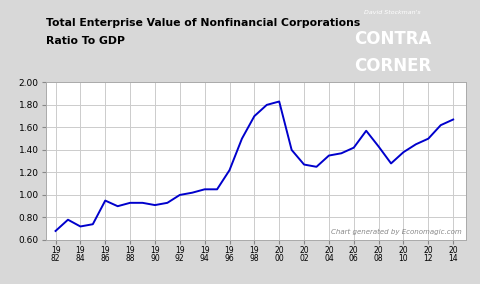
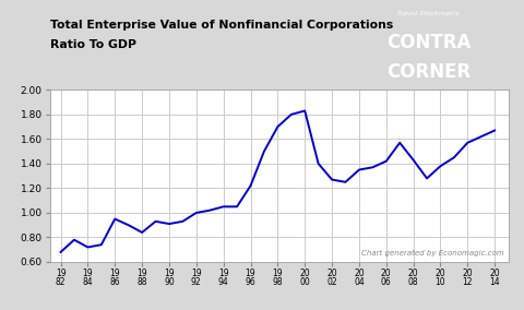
19 88: 0.93 -> 0.84
20 12: 1.50 -> 1.57
